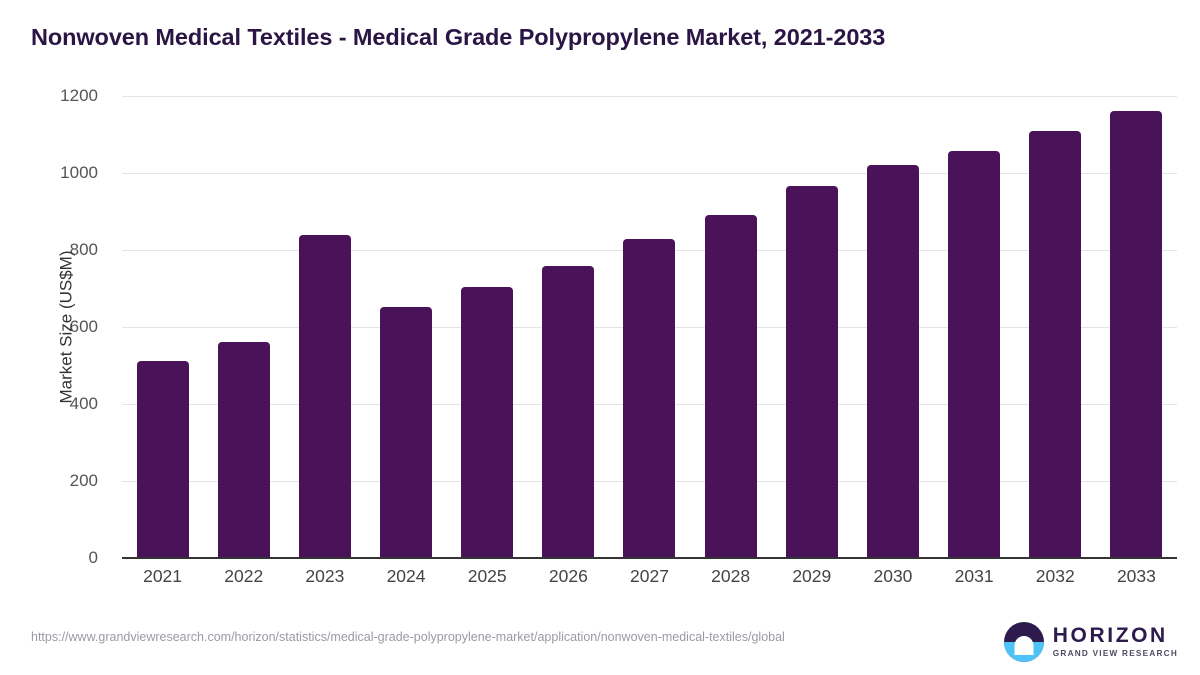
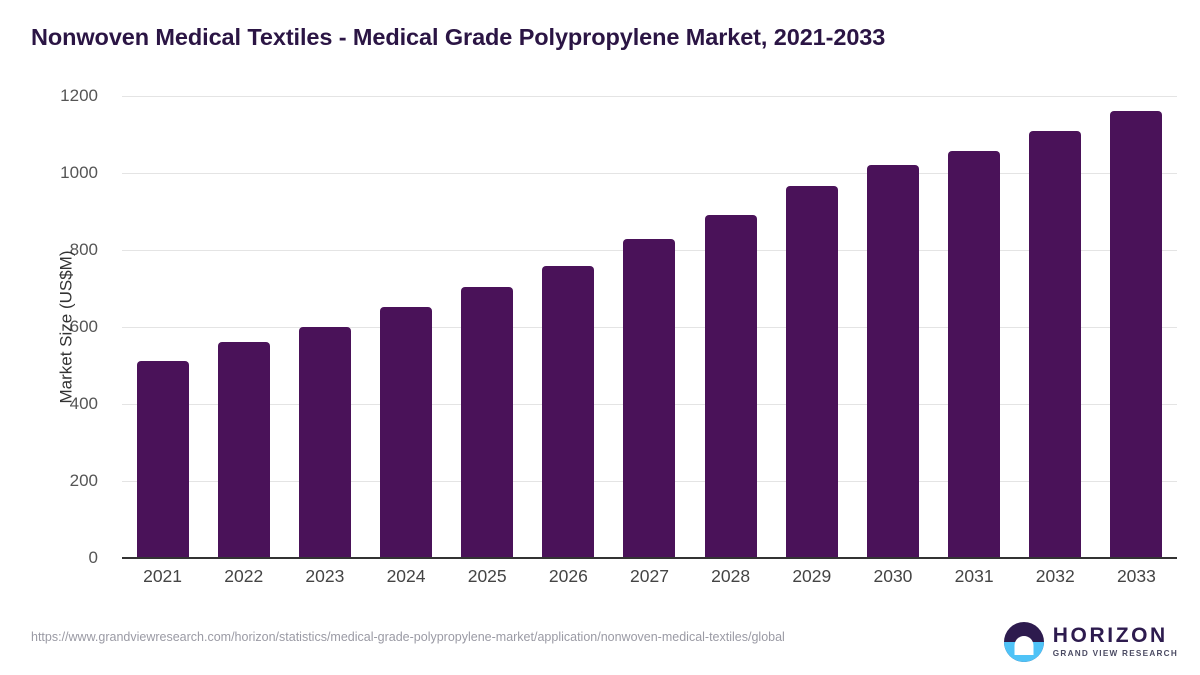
2023: 840 -> 600
